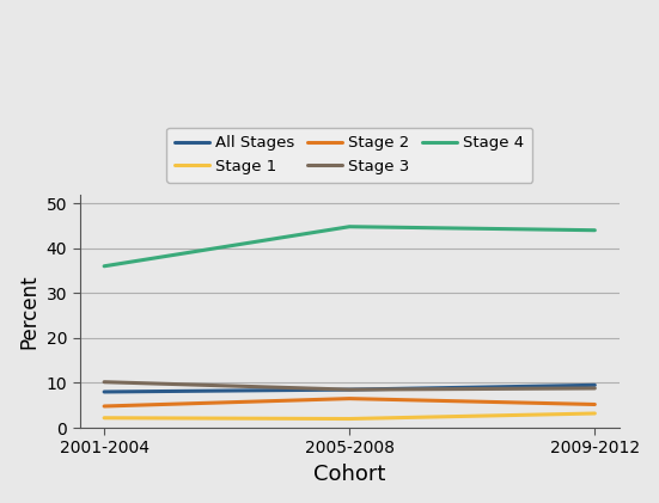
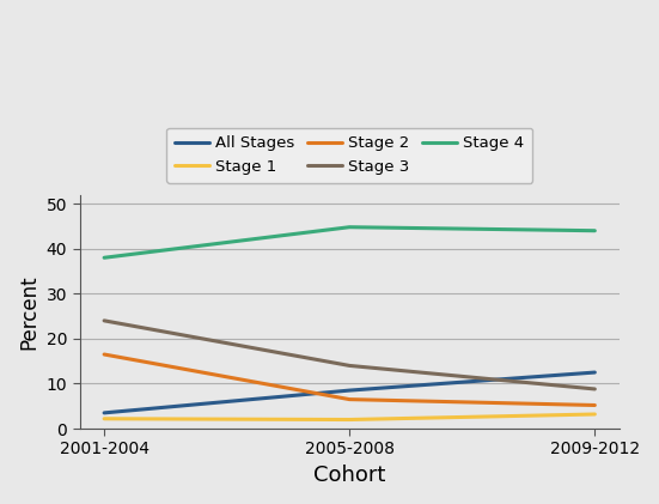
All Stages/2001-2004: 8.0 -> 3.5
Stage 2/2001-2004: 4.8 -> 16.5
Stage 3/2001-2004: 10.2 -> 24.0
Stage 4/2001-2004: 36.0 -> 38.0
Stage 3/2005-2008: 8.5 -> 14.0
All Stages/2009-2012: 9.5 -> 12.5
